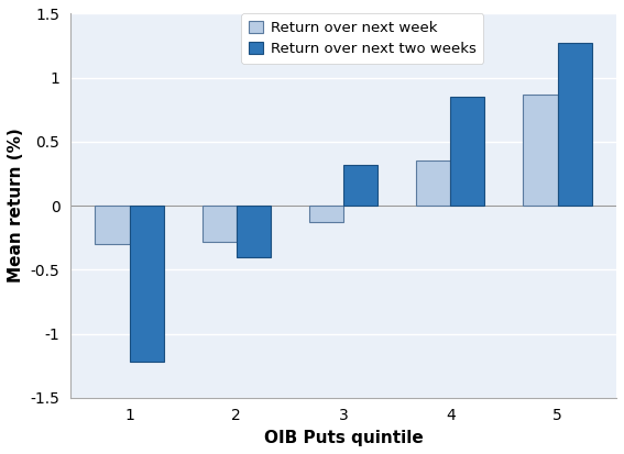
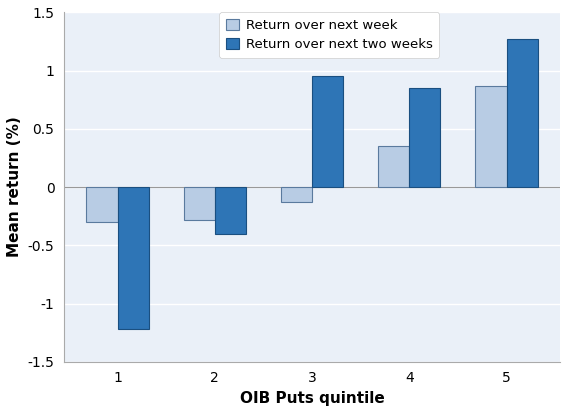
Return over next two weeks/3: 0.32 -> 0.95
